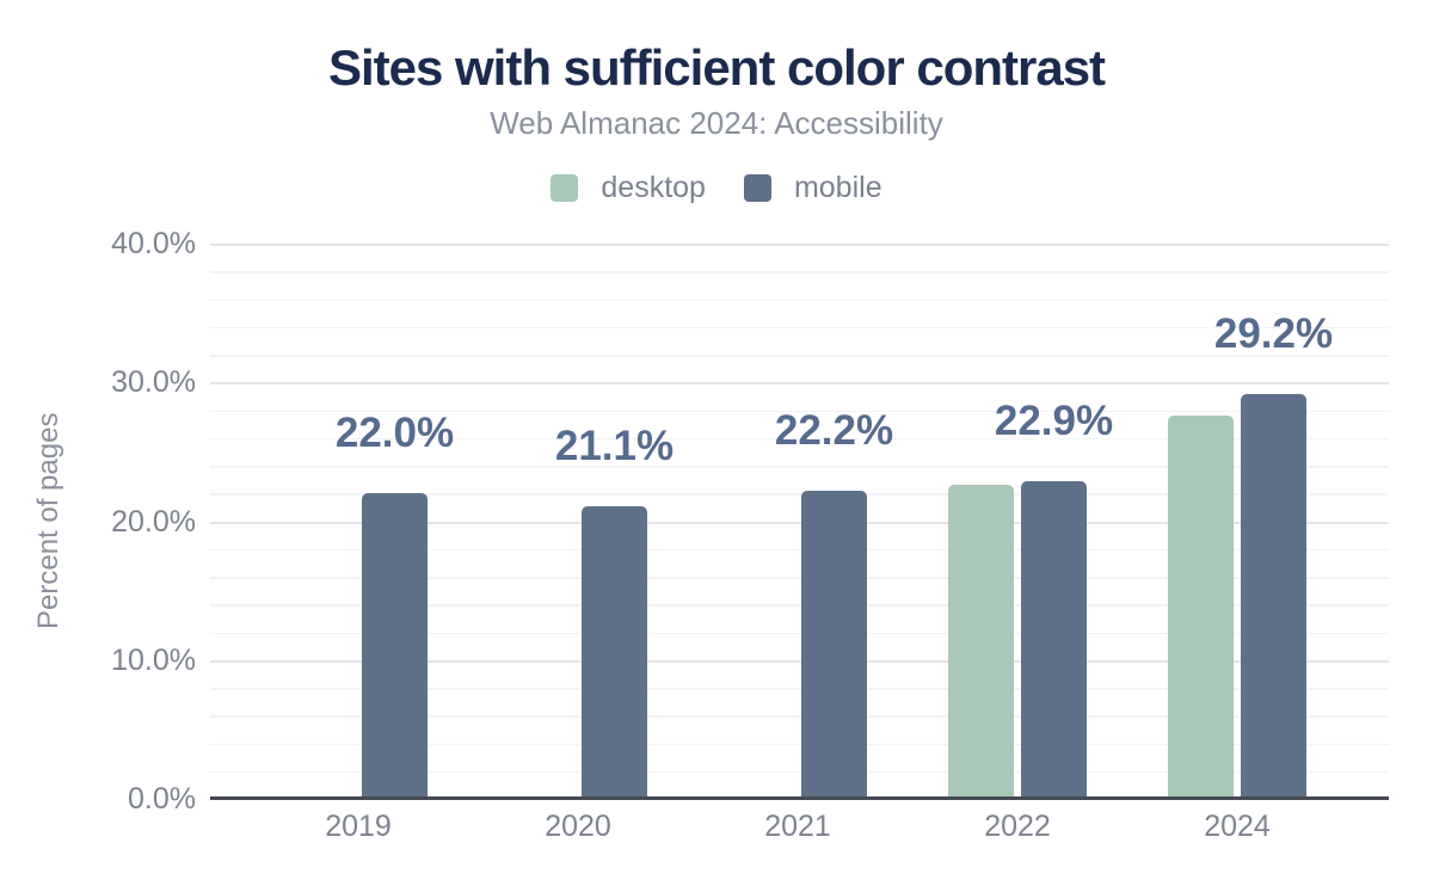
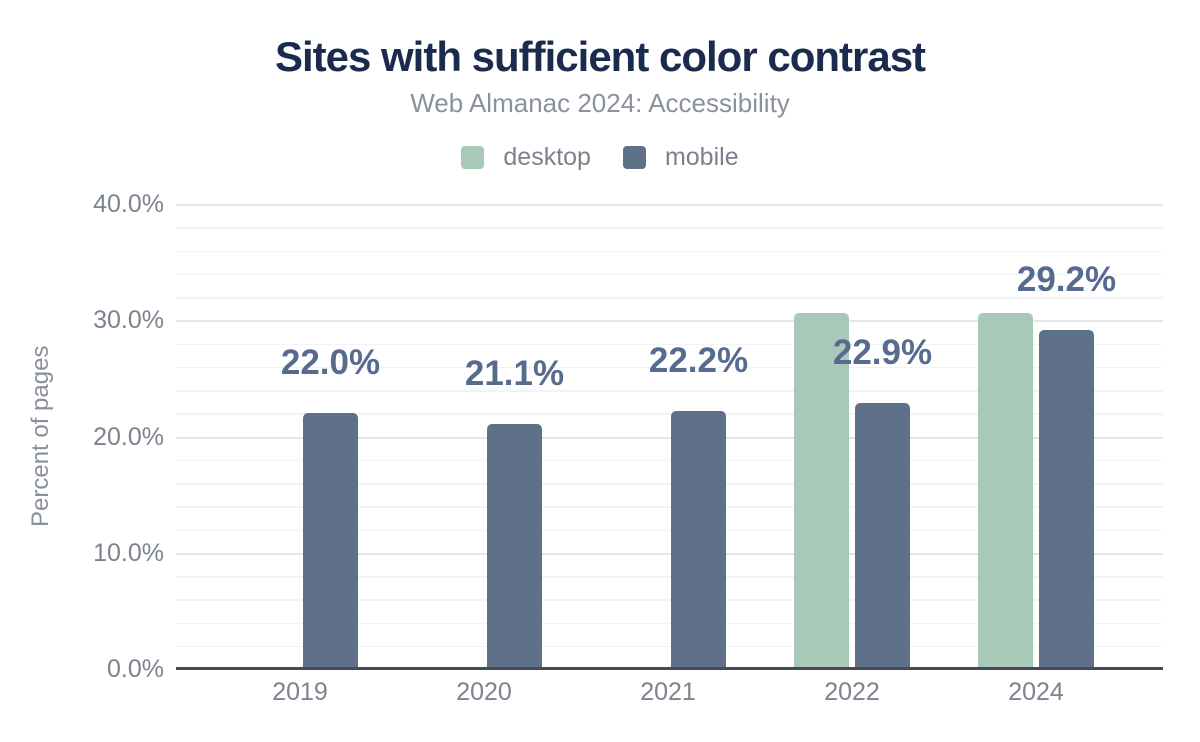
desktop/2022: 22.6% -> 30.6%
desktop/2024: 27.6% -> 30.6%
